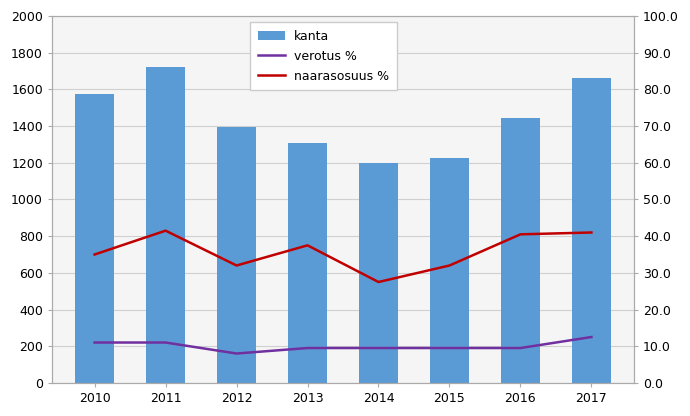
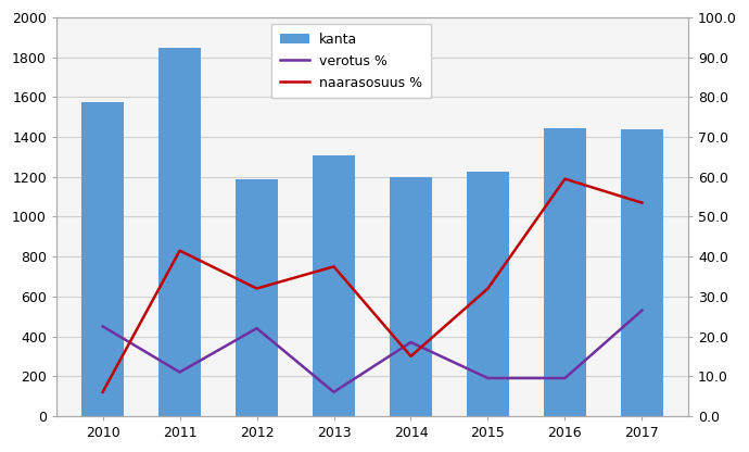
verotus %/2010: 11.0 -> 22.5
naarasosuus %/2010: 35.0 -> 6.0
kanta/2011: 1720 -> 1850
kanta/2012: 1400 -> 1190
verotus %/2012: 8.0 -> 22.0
verotus %/2013: 9.5 -> 6.0
verotus %/2014: 9.5 -> 18.5
naarasosuus %/2014: 27.5 -> 15.0
naarasosuus %/2016: 40.5 -> 59.5
kanta/2017: 1660 -> 1440
verotus %/2017: 12.5 -> 26.5
naarasosuus %/2017: 41.0 -> 53.5
